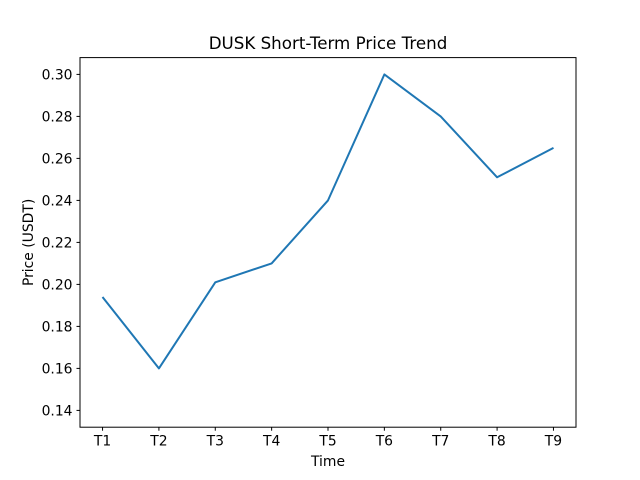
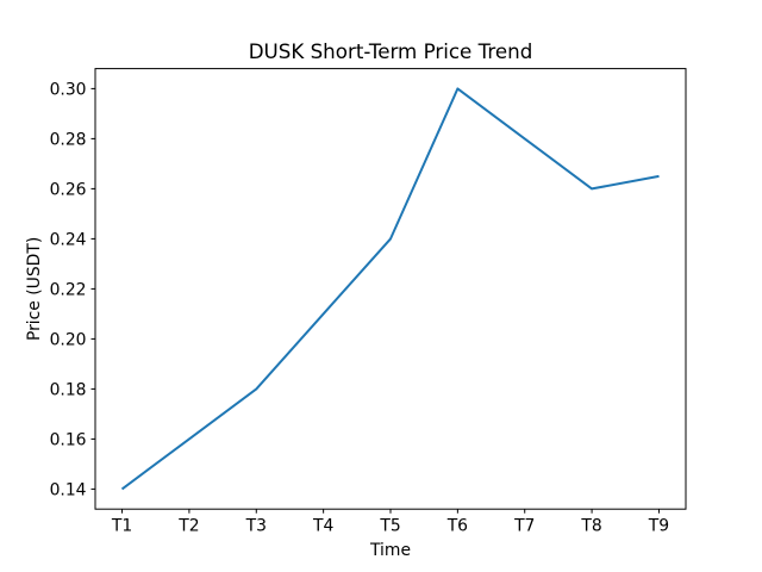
T1: 0.194 -> 0.140
T3: 0.201 -> 0.180
T8: 0.251 -> 0.260
